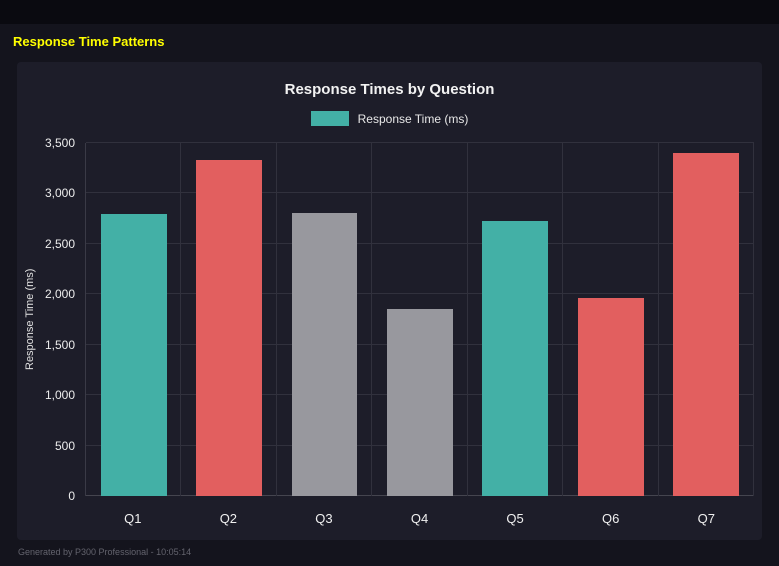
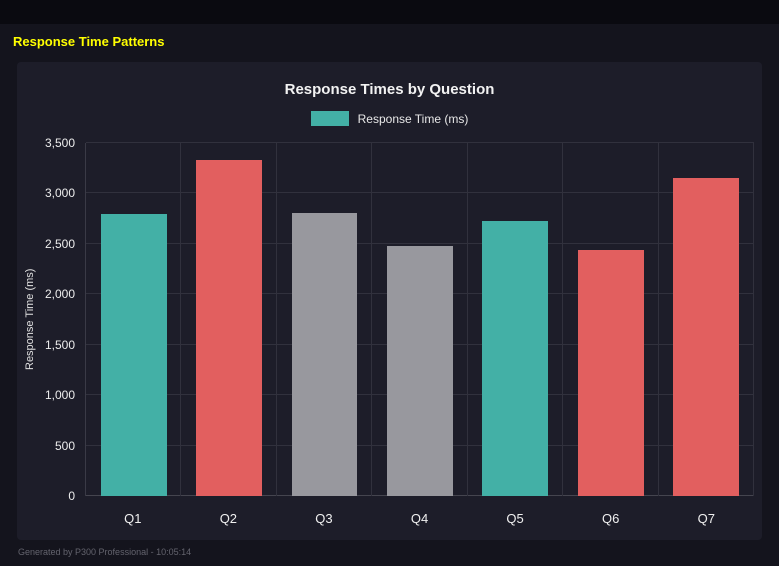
Q4: 1850 -> 2480
Q6: 1960 -> 2440
Q7: 3400 -> 3150
